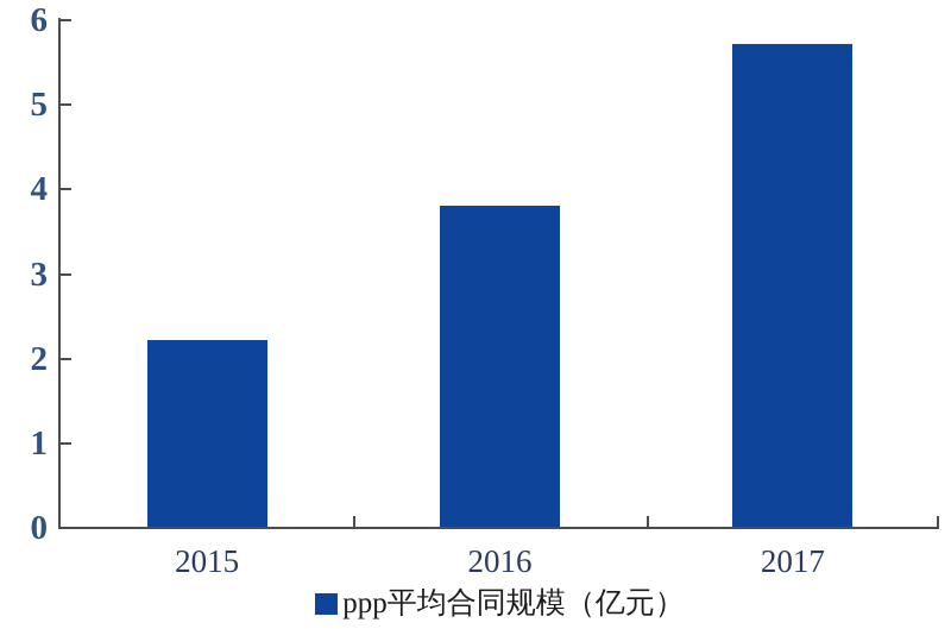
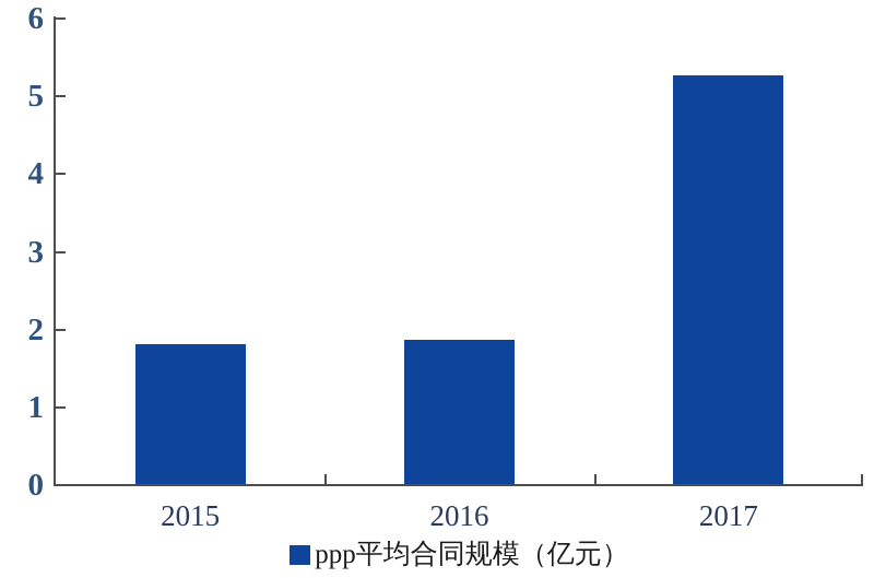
2015: 2.2 -> 1.8
2016: 3.8 -> 1.9
2017: 5.7 -> 5.2
